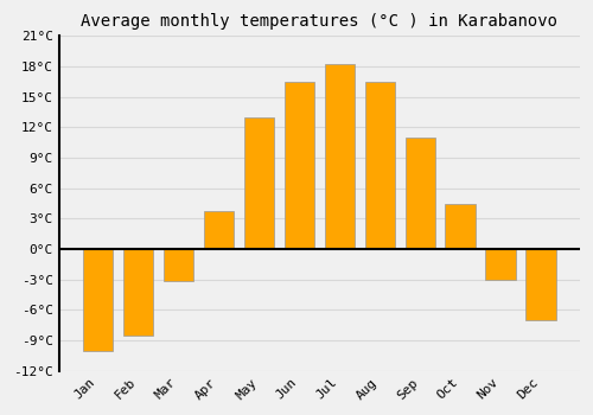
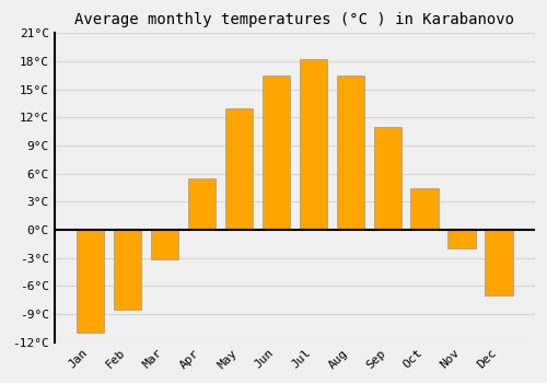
Jan: -10.0°C -> -11.0°C
Apr: 3.8°C -> 5.5°C
Nov: -3.0°C -> -2.0°C
